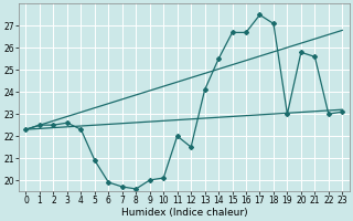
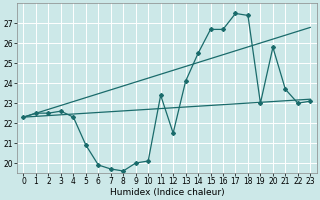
11: 22.0 -> 23.4
18: 27.1 -> 27.4
21: 25.6 -> 23.7
